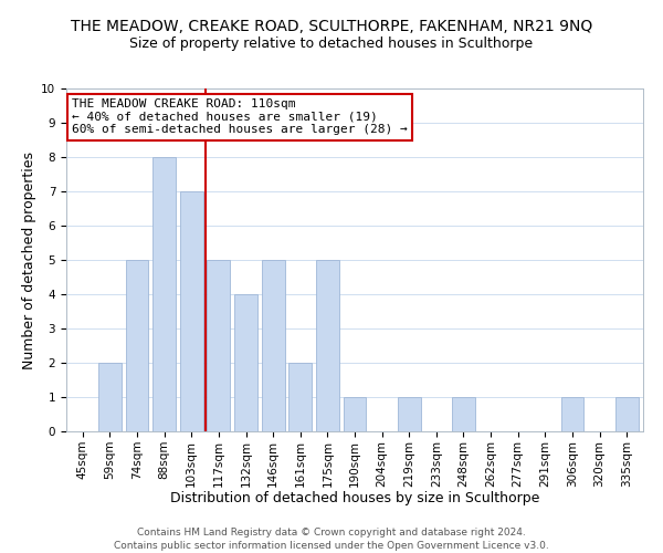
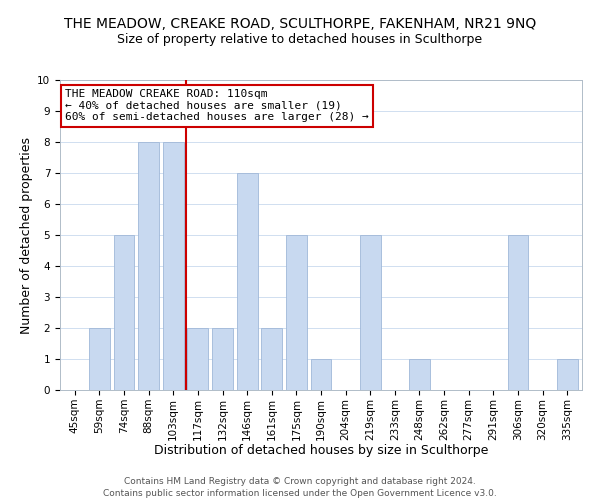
103sqm: 7 -> 8
117sqm: 5 -> 2
132sqm: 4 -> 2
146sqm: 5 -> 7
219sqm: 1 -> 5
306sqm: 1 -> 5
